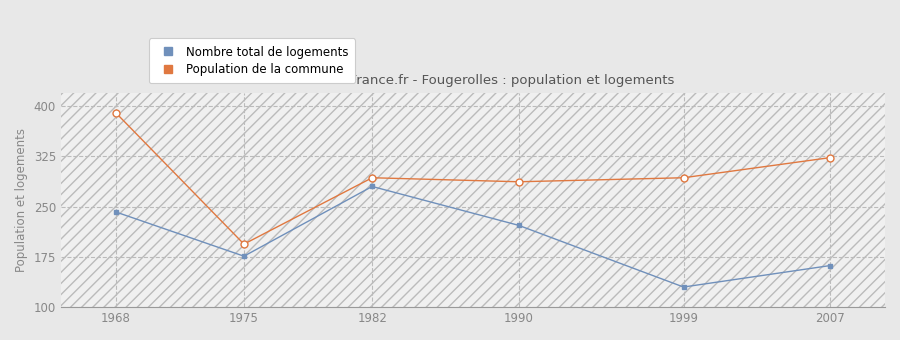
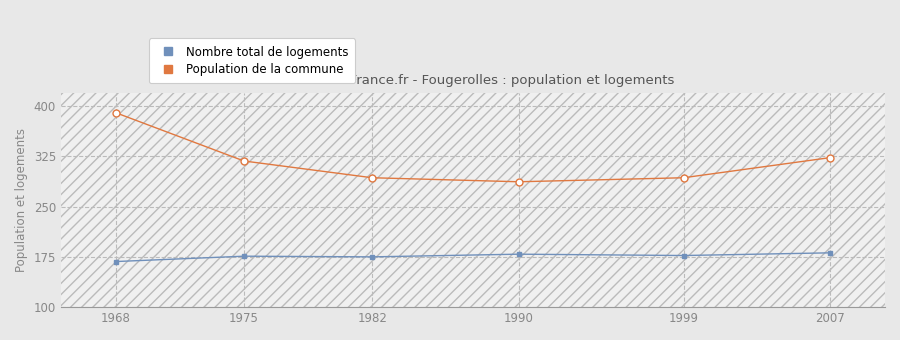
Nombre total de logements/1968: 242 -> 168
Population de la commune/1975: 194 -> 318
Nombre total de logements/1982: 280 -> 175
Nombre total de logements/1990: 222 -> 179
Nombre total de logements/1999: 130 -> 177
Nombre total de logements/2007: 162 -> 181
